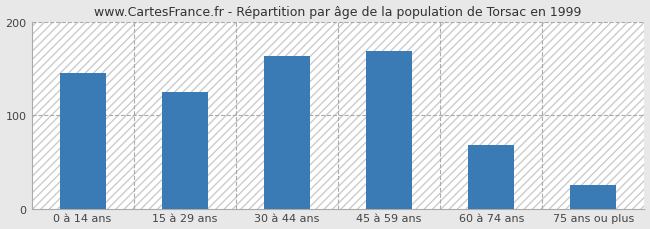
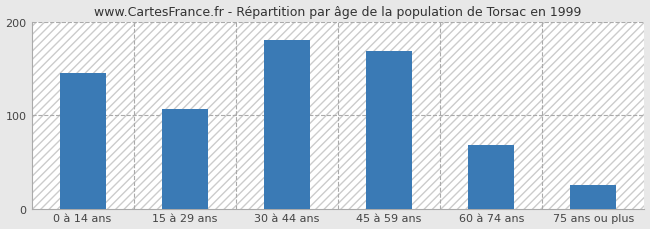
15 à 29 ans: 125 -> 106
30 à 44 ans: 163 -> 180
